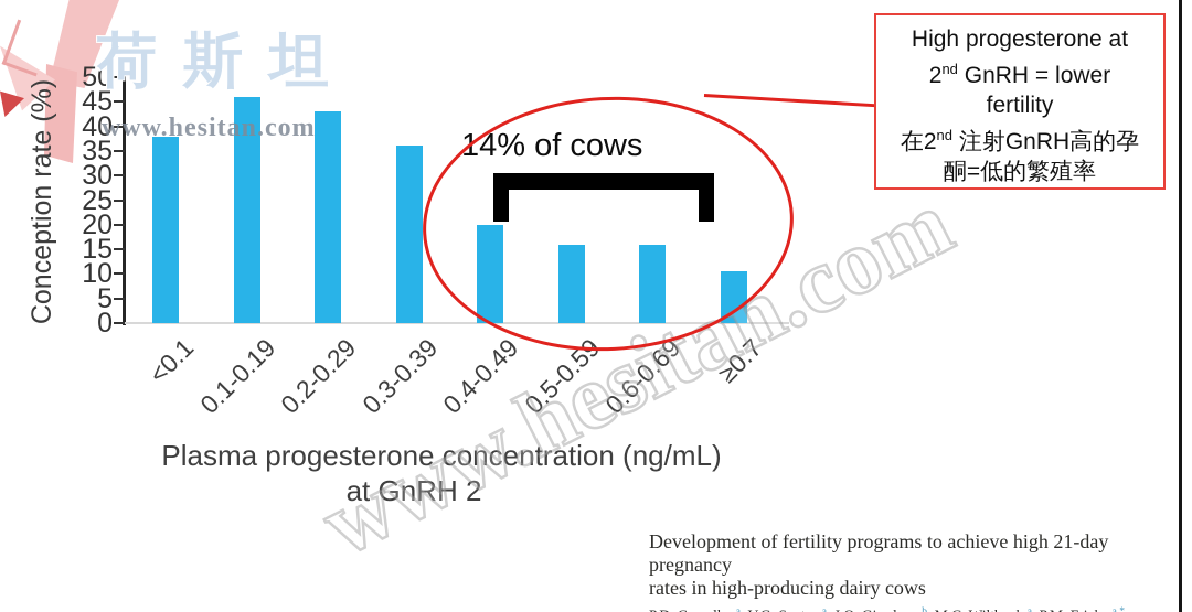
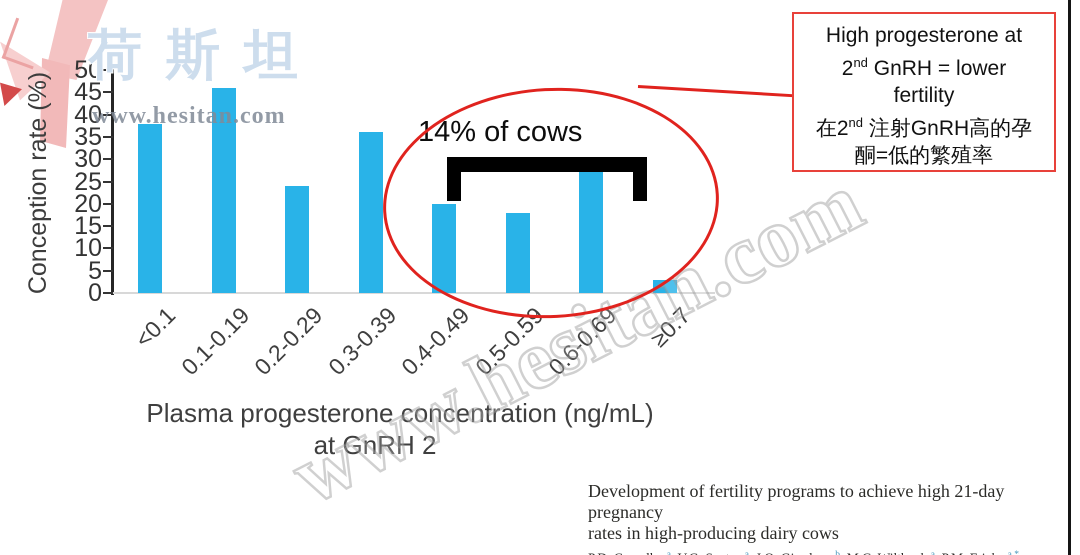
0.2-0.29: 43 -> 24
0.5-0.59: 16 -> 18
0.6-0.69: 16 -> 30
≥0.7: 10 -> 3
